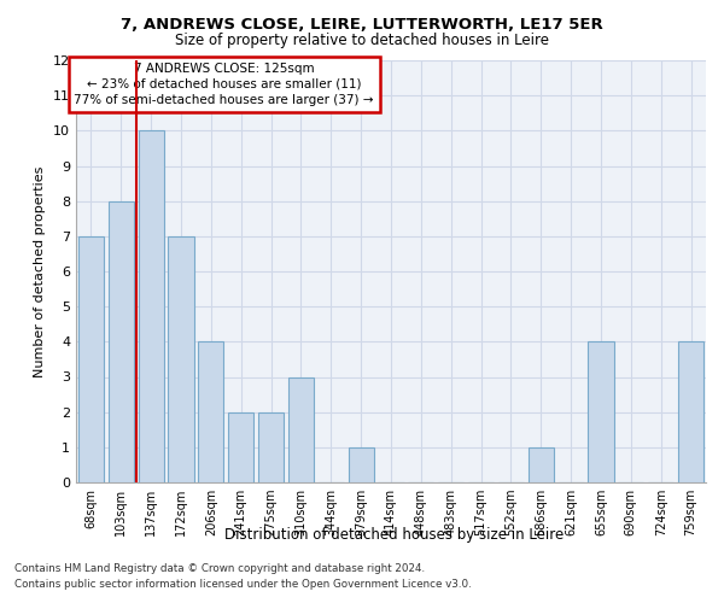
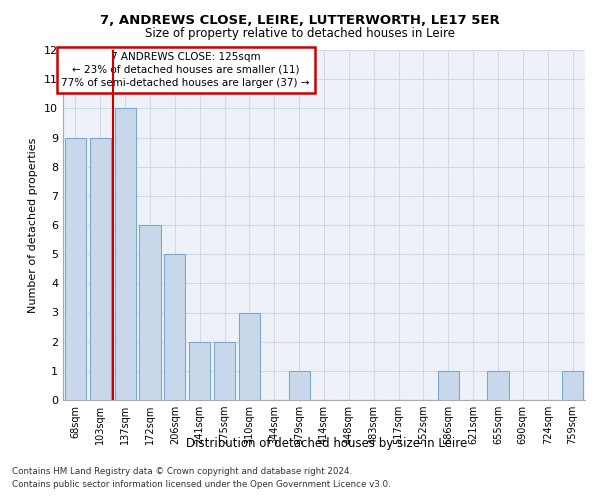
68sqm: 7 -> 9
103sqm: 8 -> 9
172sqm: 7 -> 6
206sqm: 4 -> 5
655sqm: 4 -> 1
759sqm: 4 -> 1
